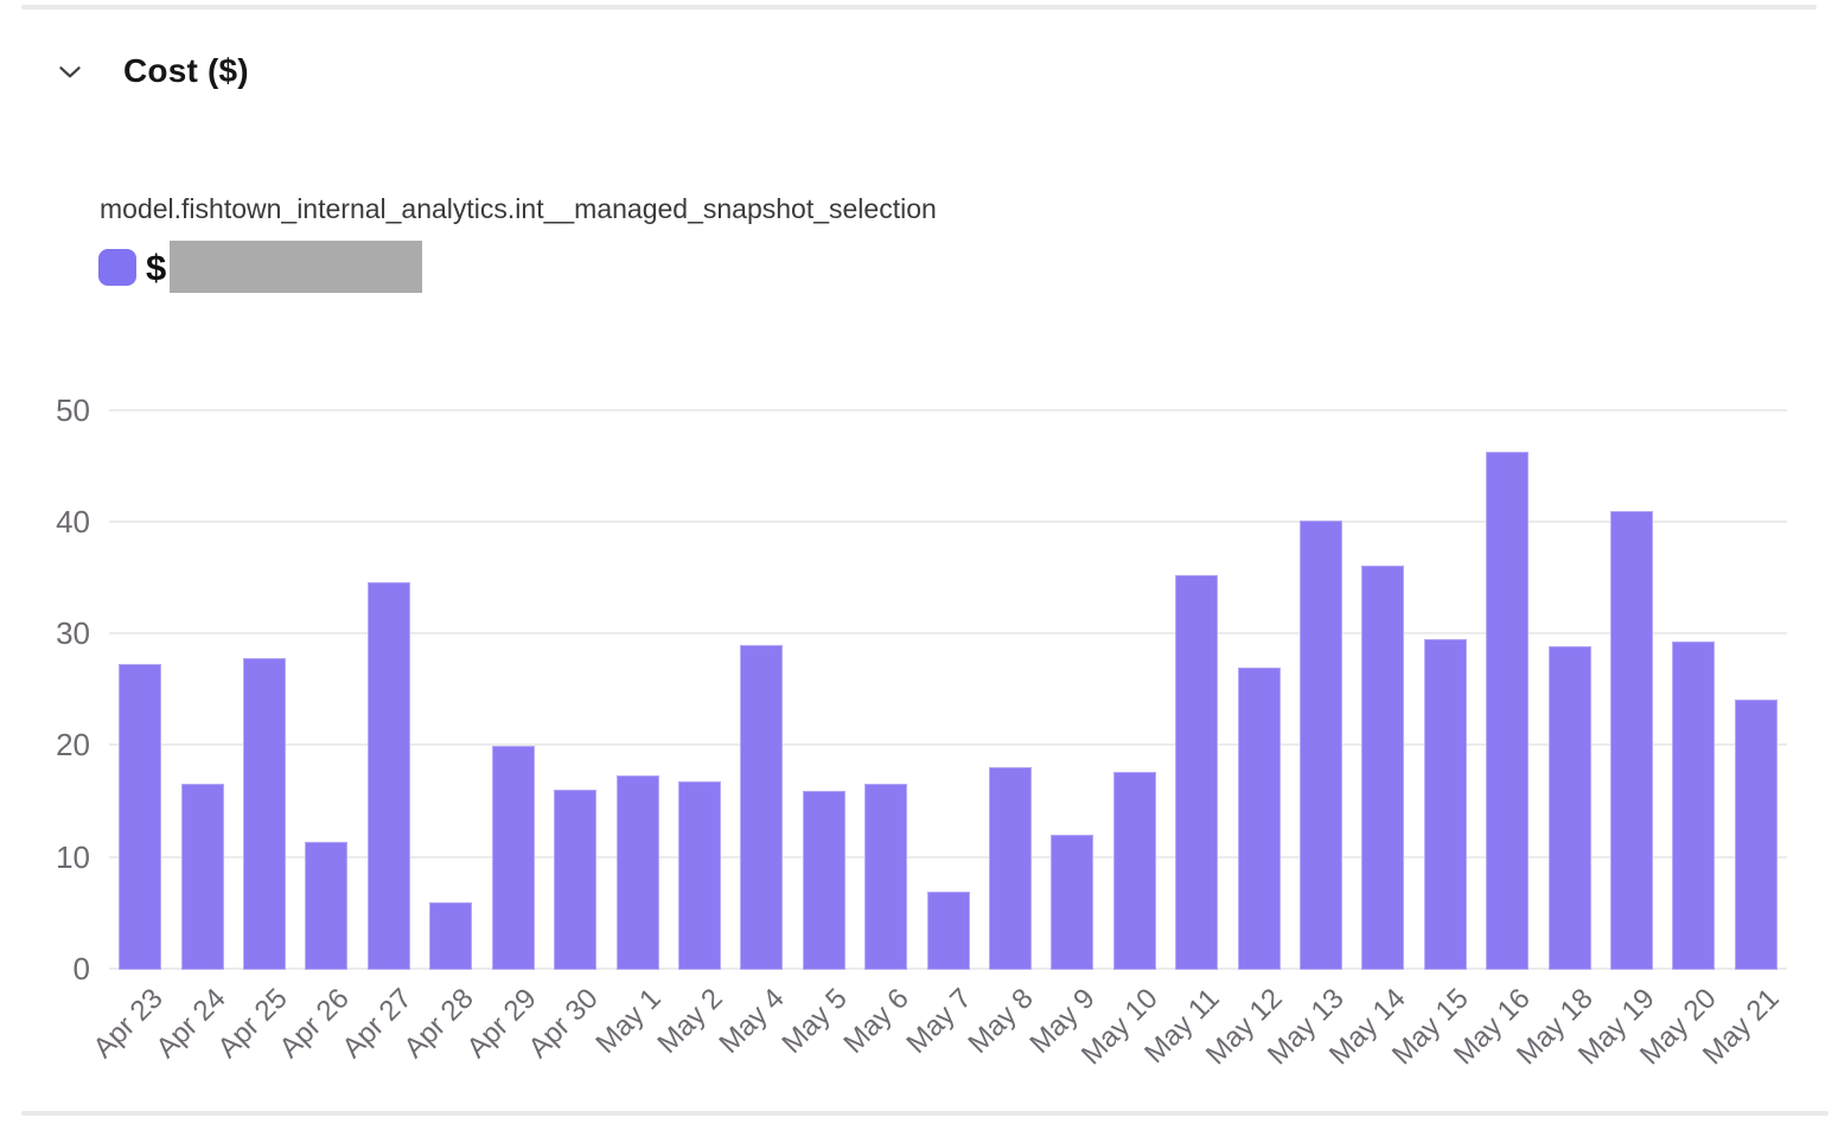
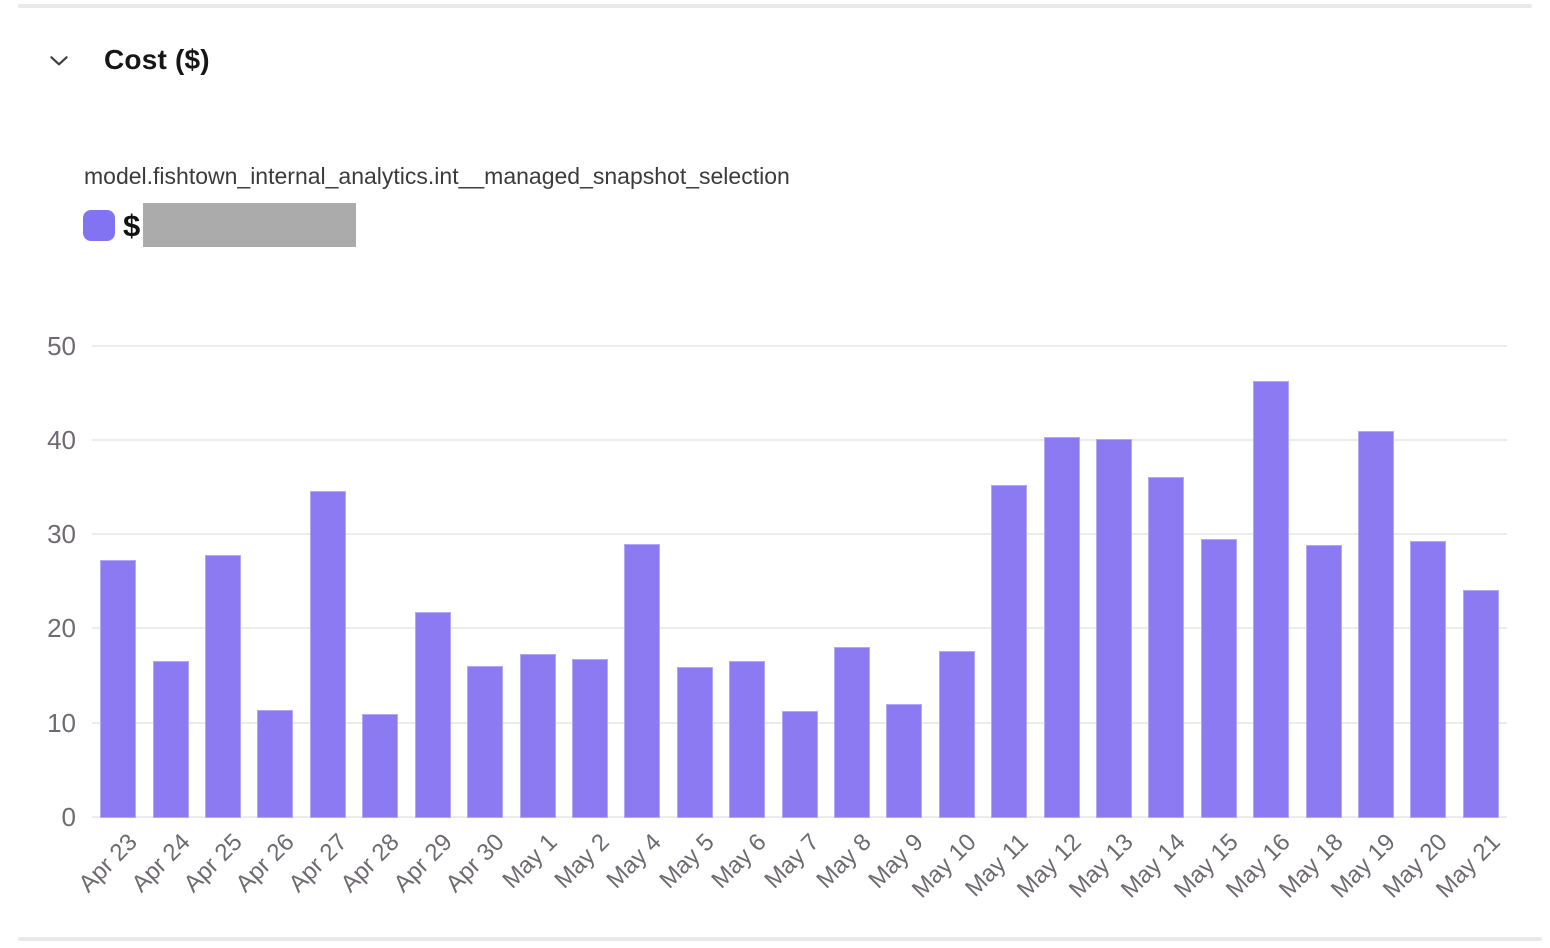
Apr 28: 6 -> 11
Apr 29: 20 -> 22
May 7: 7 -> 11
May 12: 27 -> 40
